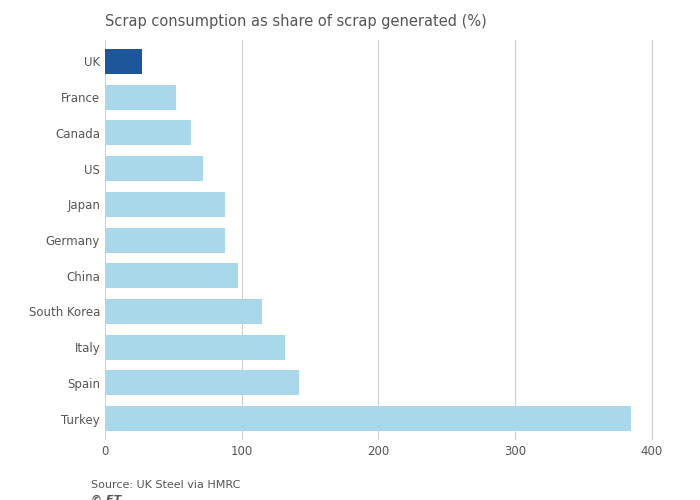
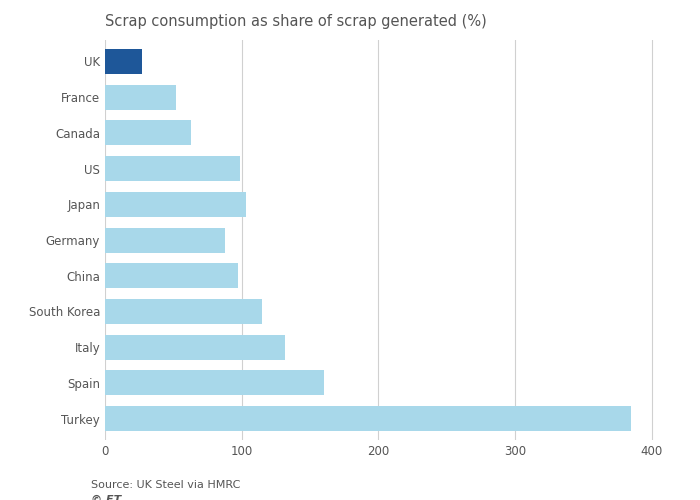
US: 72 -> 99
Japan: 88 -> 103
Spain: 142 -> 160
